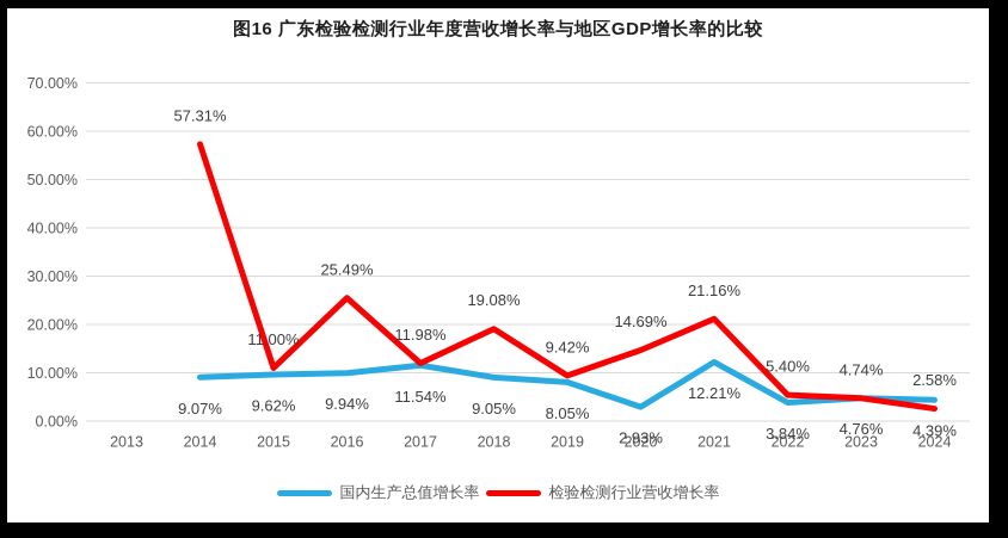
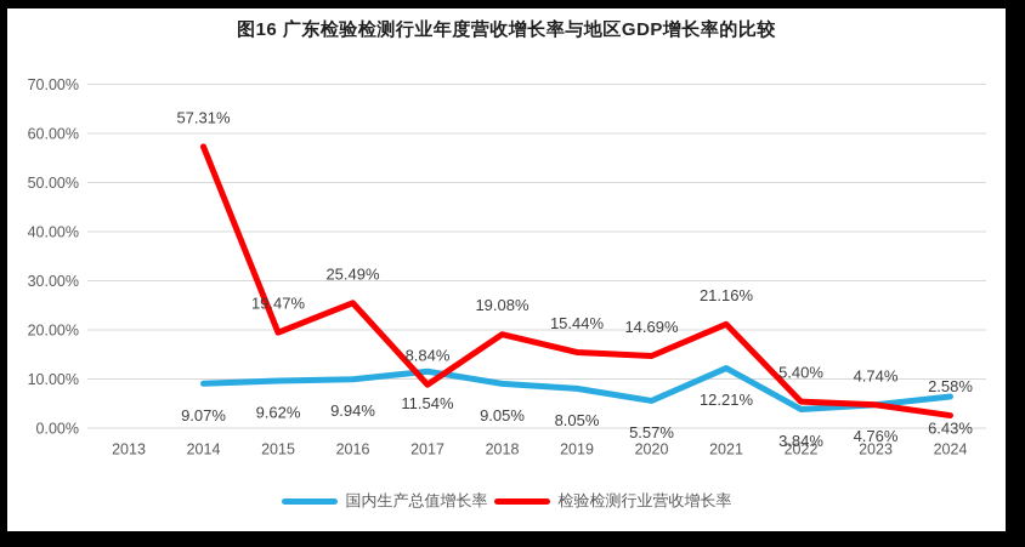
检验检测行业营收增长率/2015: 11.00% -> 19.47%
检验检测行业营收增长率/2017: 11.98% -> 8.84%
检验检测行业营收增长率/2019: 9.42% -> 15.44%
国内生产总值增长率/2020: 2.93% -> 5.57%
国内生产总值增长率/2024: 4.39% -> 6.43%
